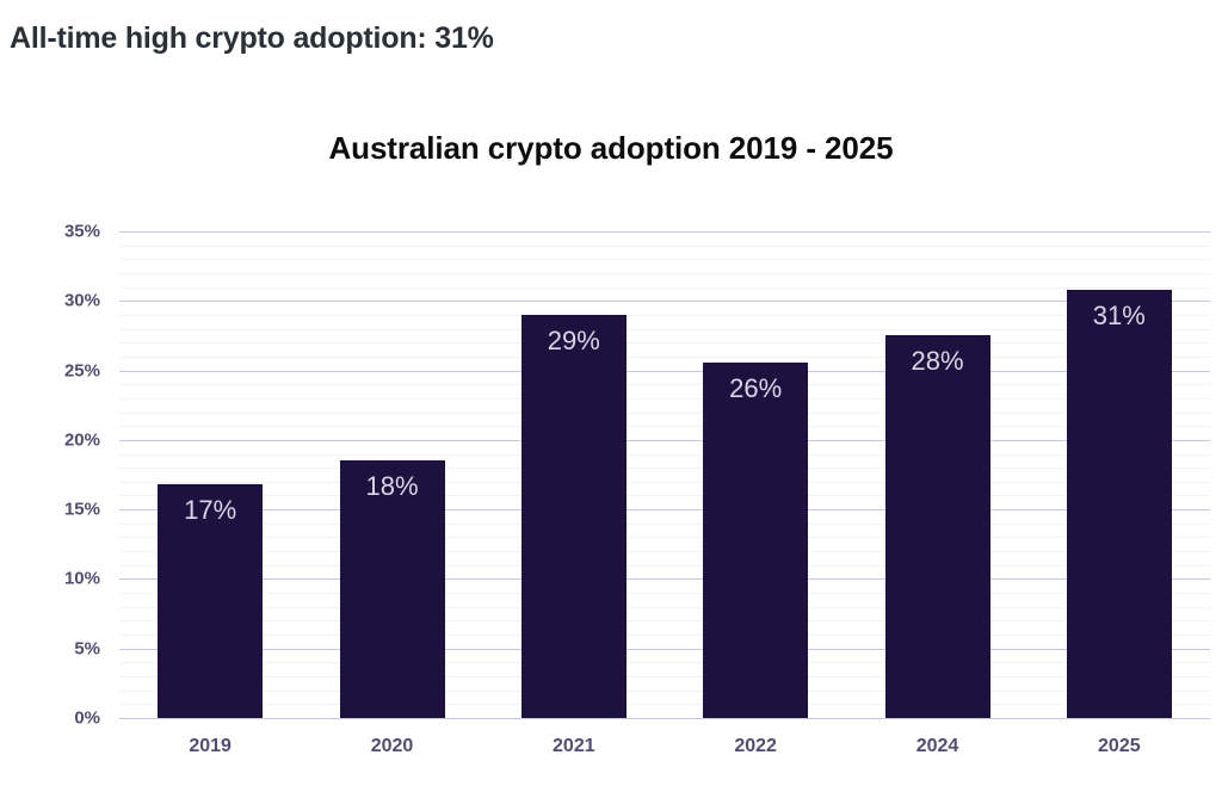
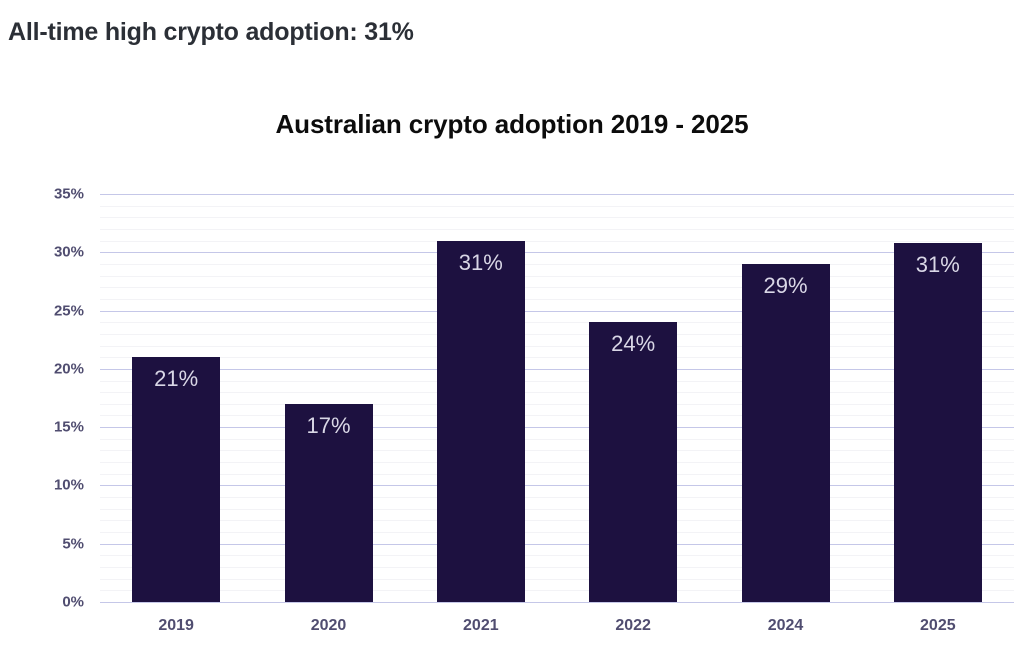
2019: 17% -> 21%
2020: 18% -> 17%
2021: 29% -> 31%
2022: 26% -> 24%
2024: 28% -> 29%
